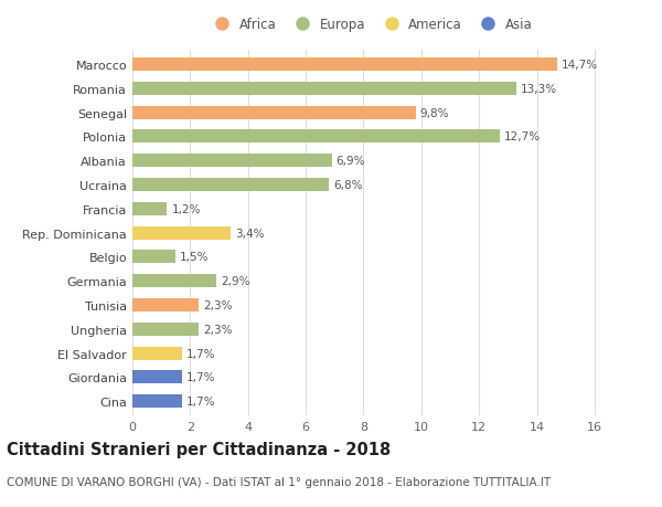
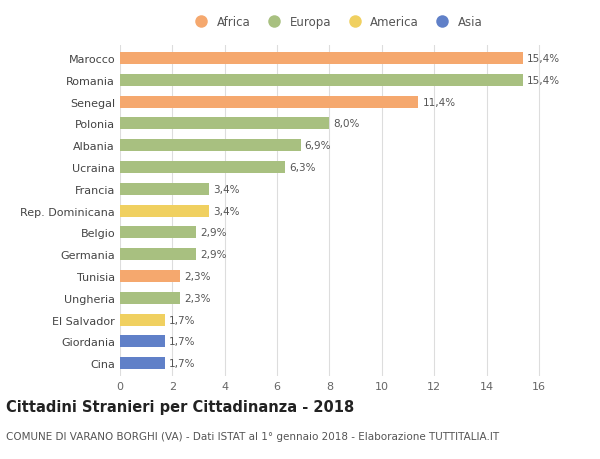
Marocco: 14,7% -> 15,4%
Romania: 13,3% -> 15,4%
Senegal: 9,8% -> 11,4%
Polonia: 12,7% -> 8,0%
Ucraina: 6,8% -> 6,3%
Francia: 1,2% -> 3,4%
Belgio: 1,5% -> 2,9%
